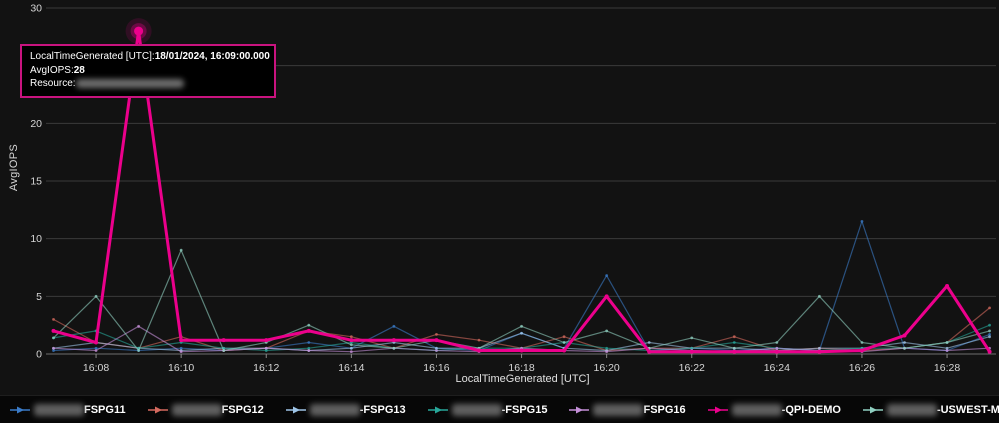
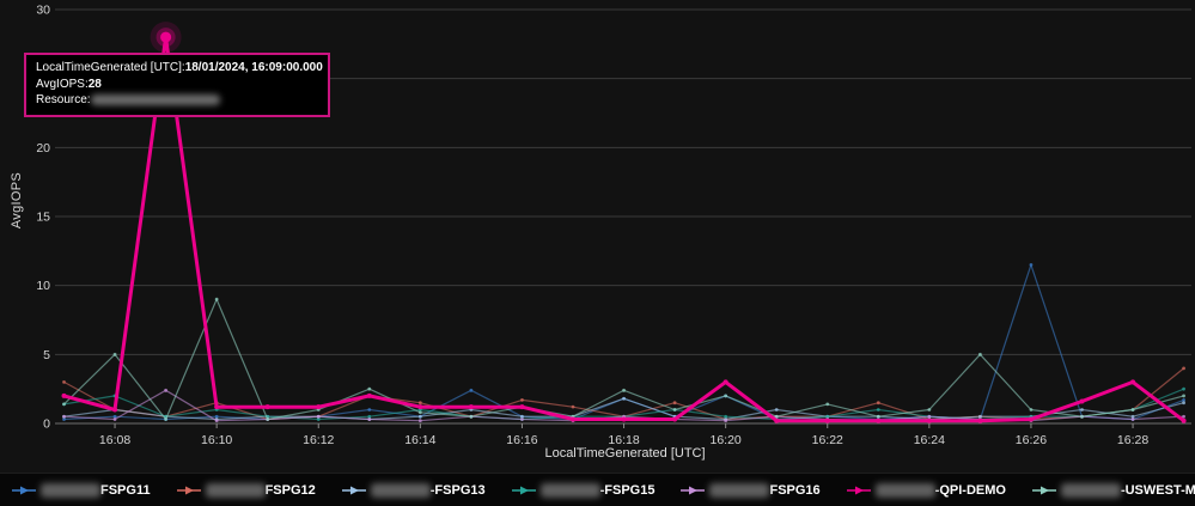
FSPG11/16:20: 6.8 -> 2.0
-QPI-DEMO/16:20: 5.0 -> 3.0
-QPI-DEMO/16:28: 5.9 -> 3.0
